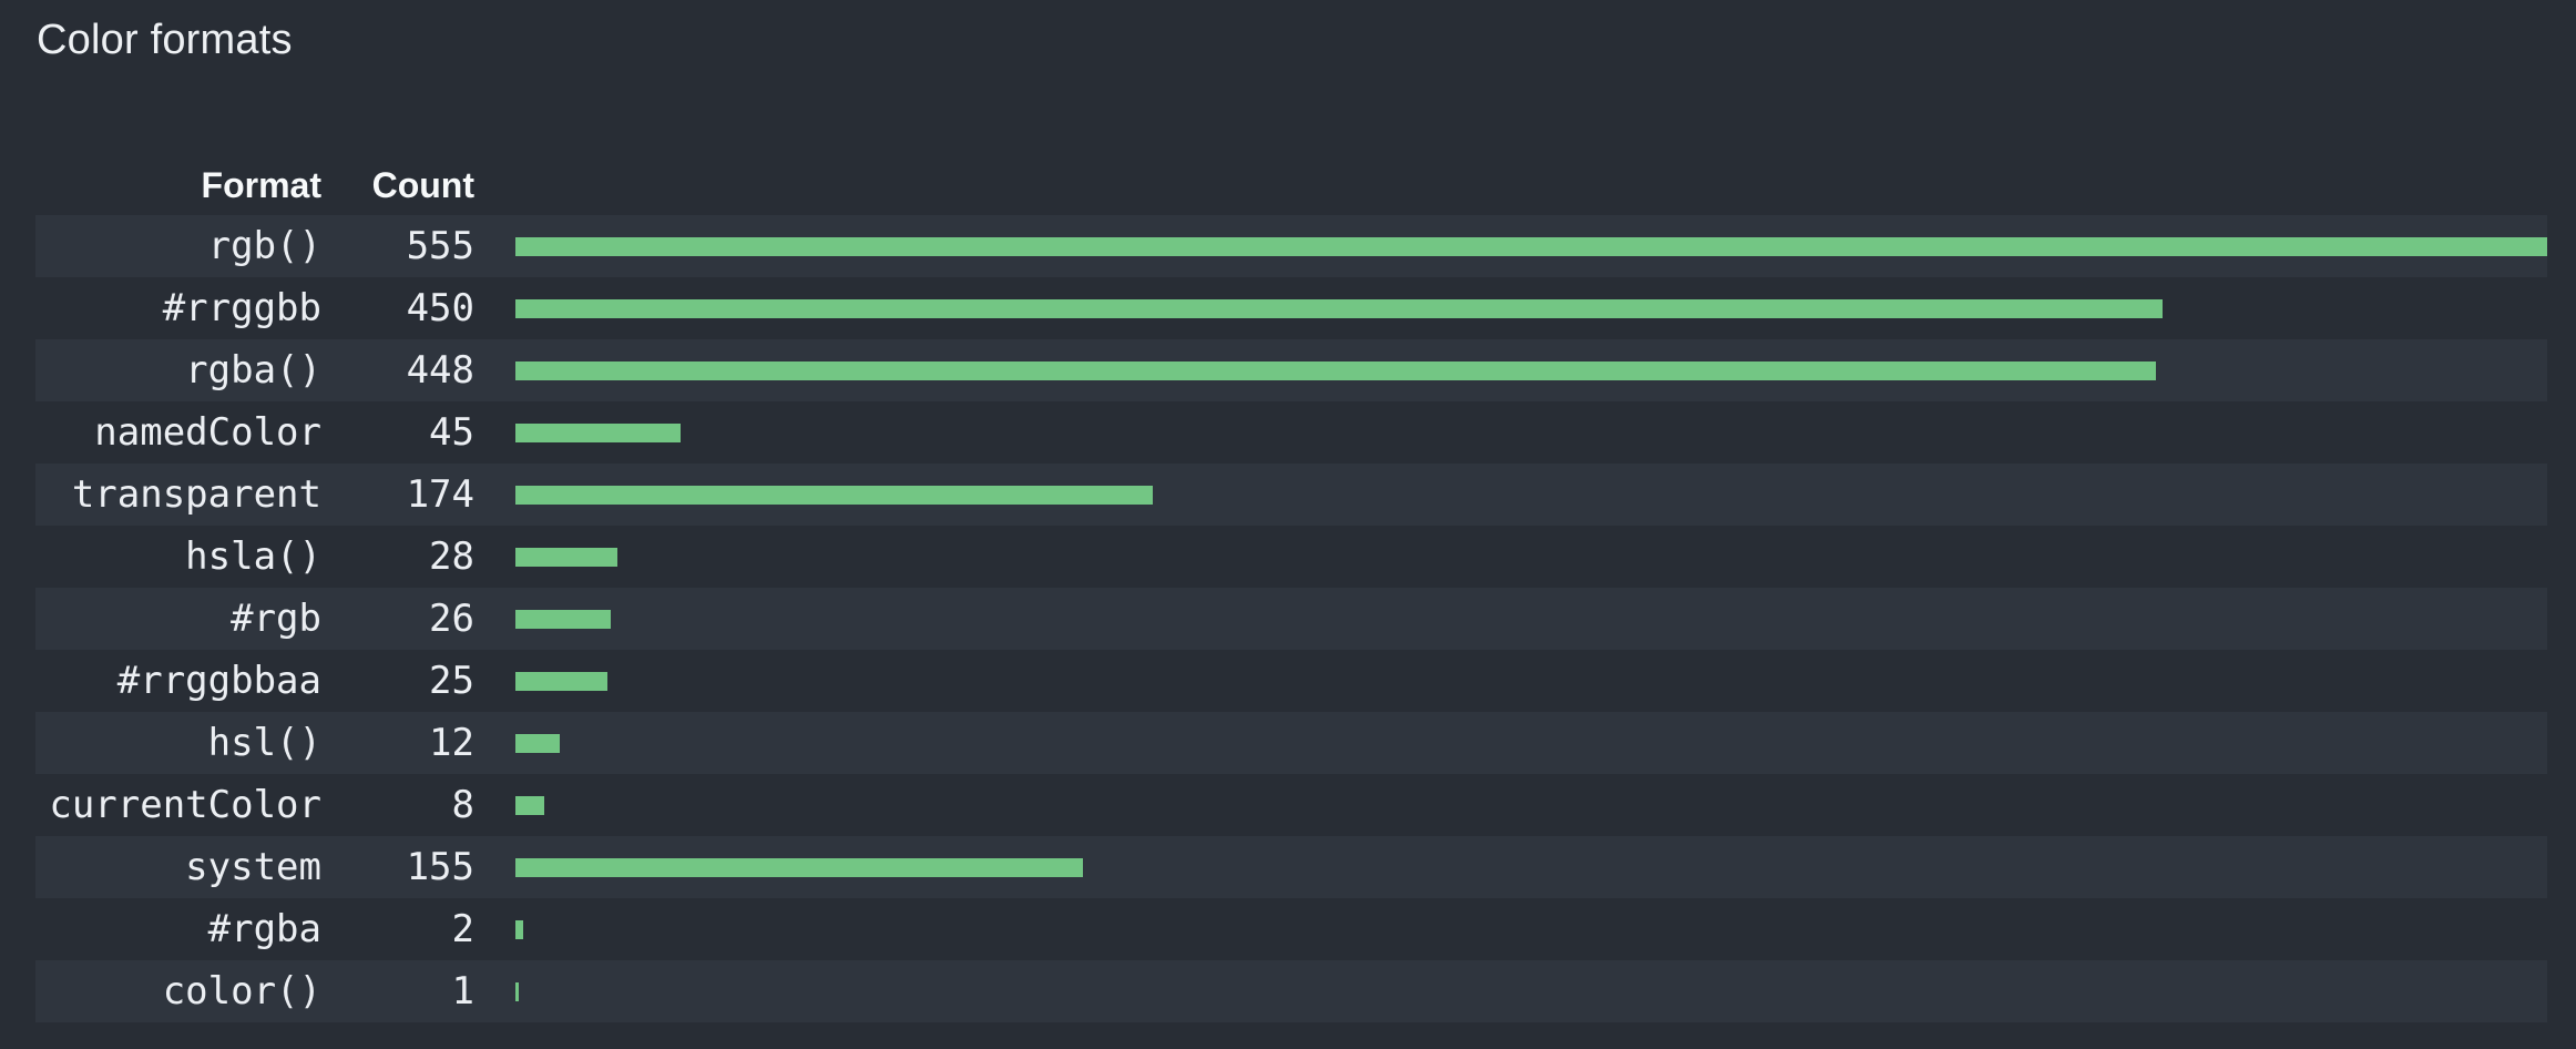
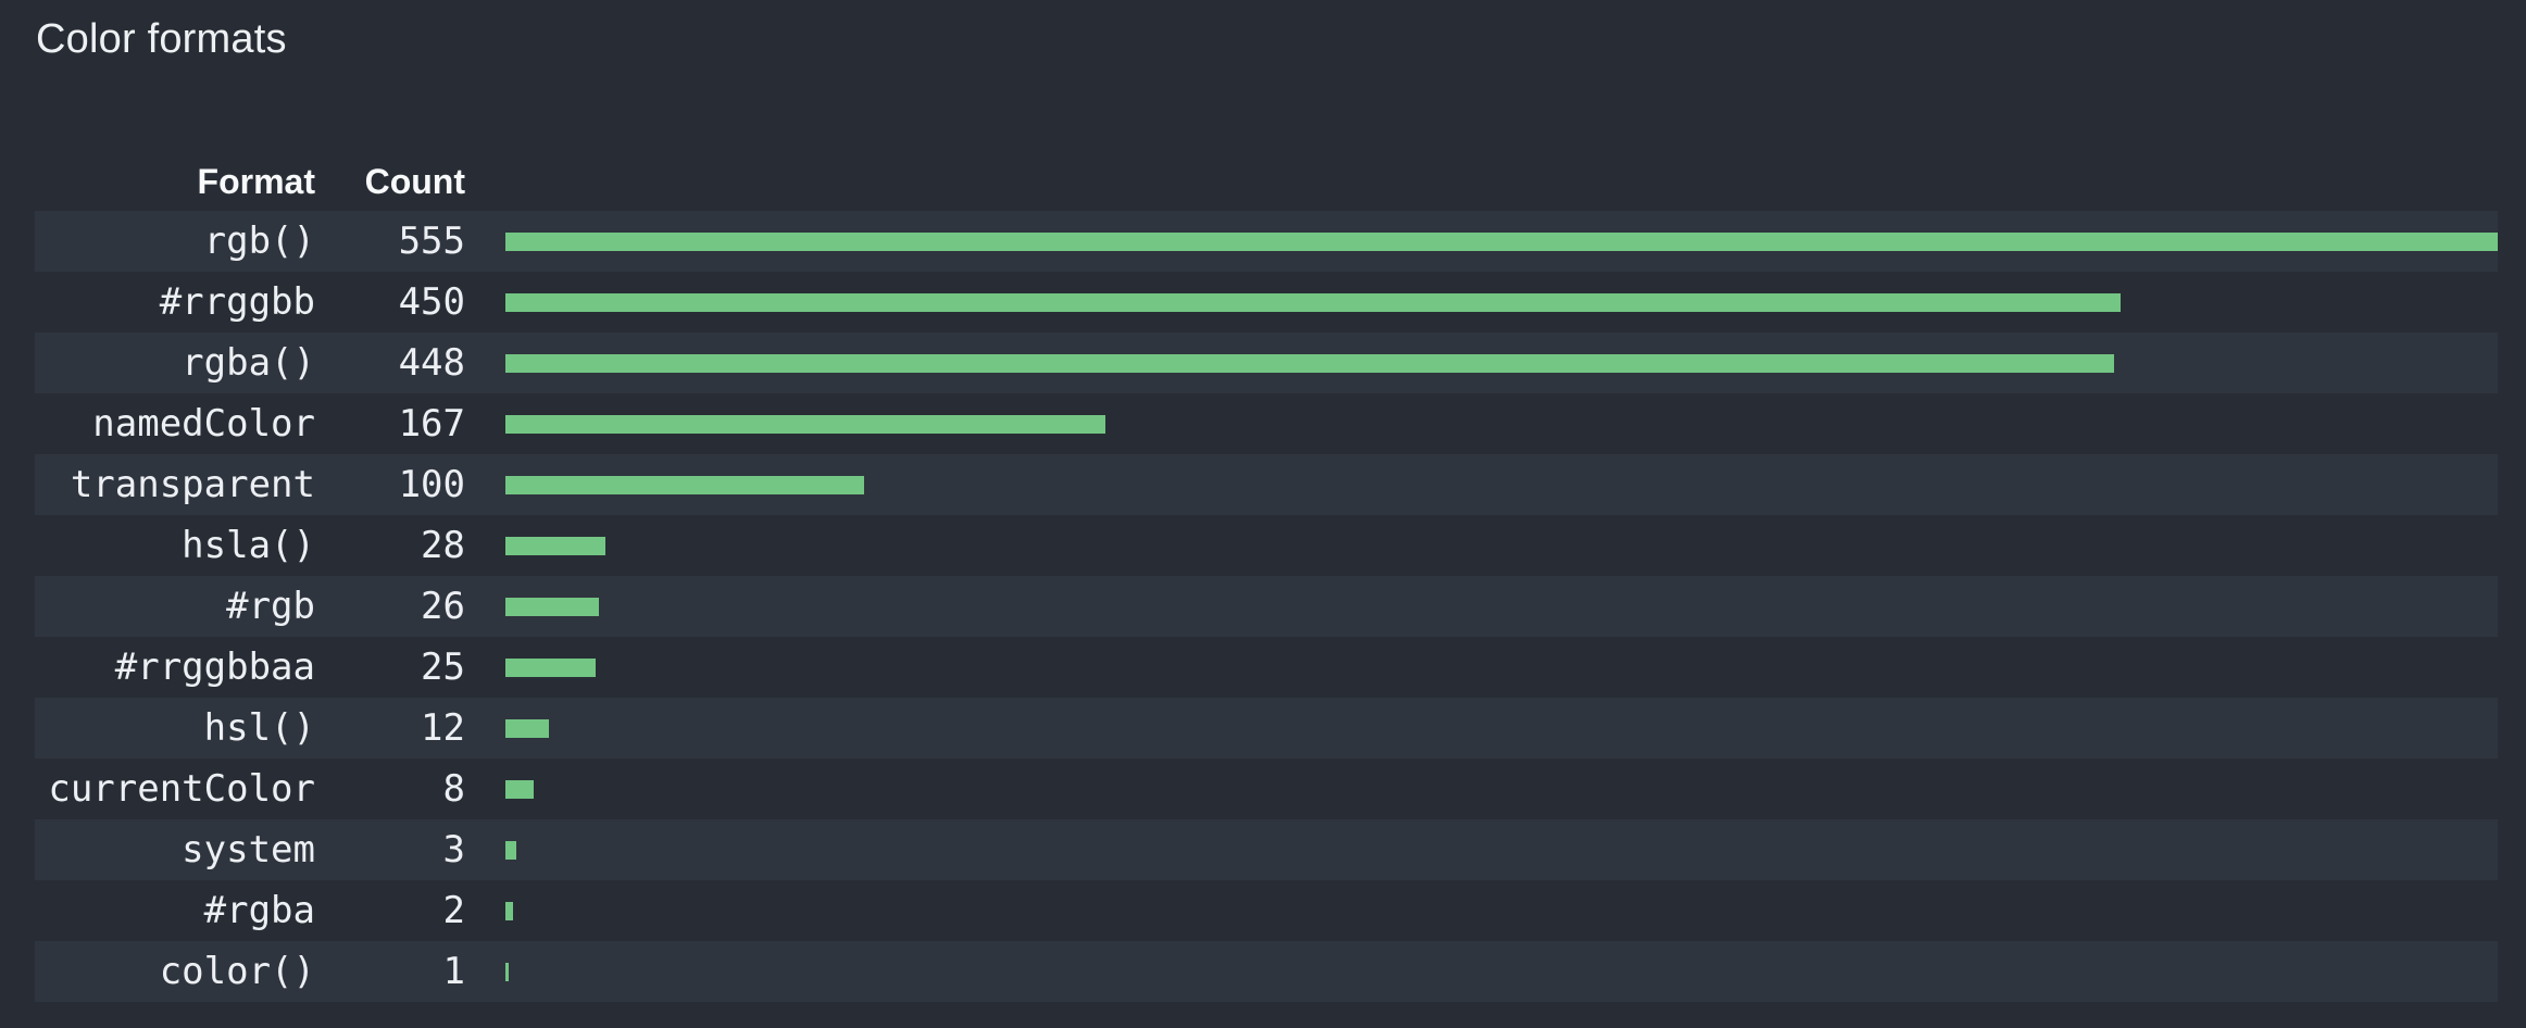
namedColor: 45 -> 167
transparent: 174 -> 100
system: 155 -> 3
